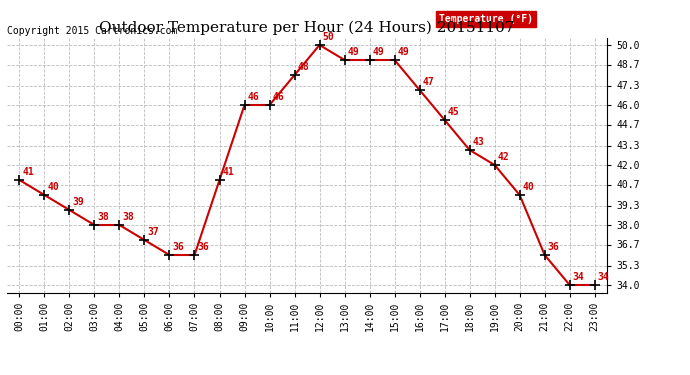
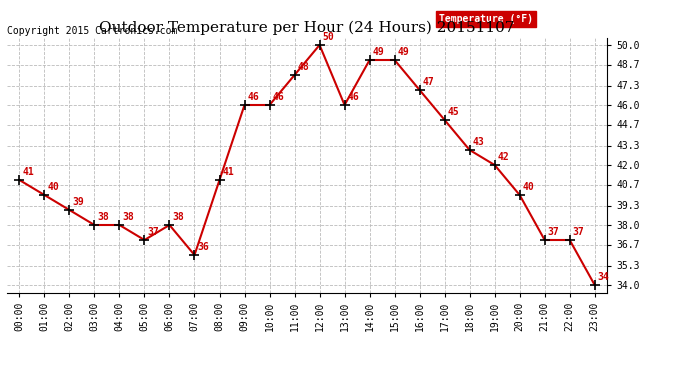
06:00: 36 -> 38
13:00: 49 -> 46
21:00: 36 -> 37
22:00: 34 -> 37
